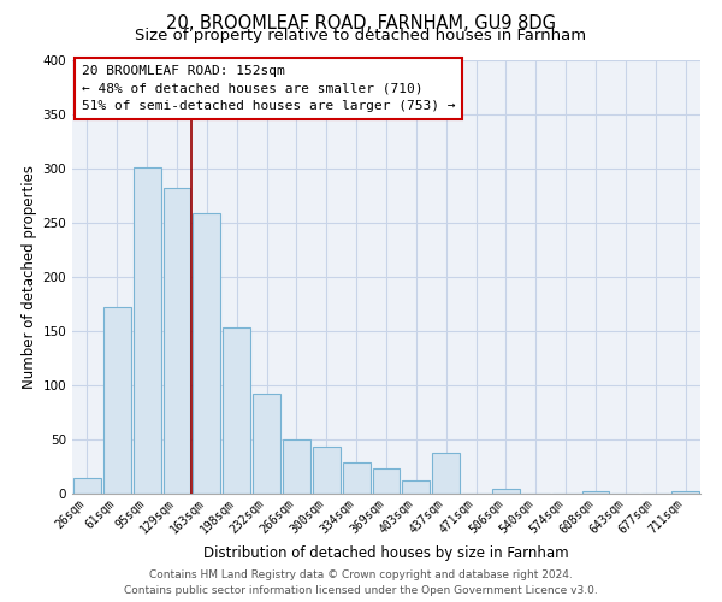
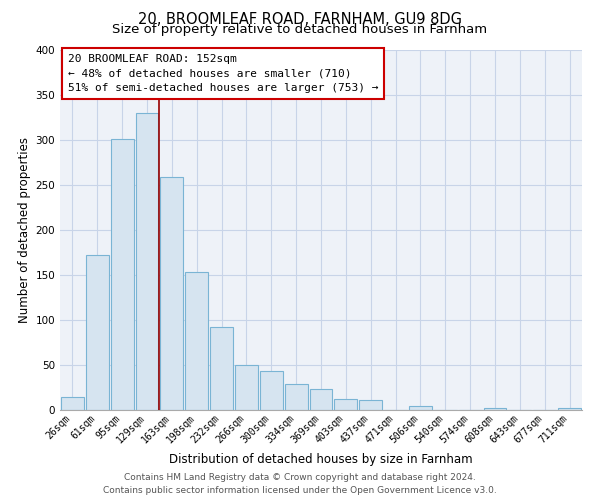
129sqm: 282 -> 330
437sqm: 38 -> 11
